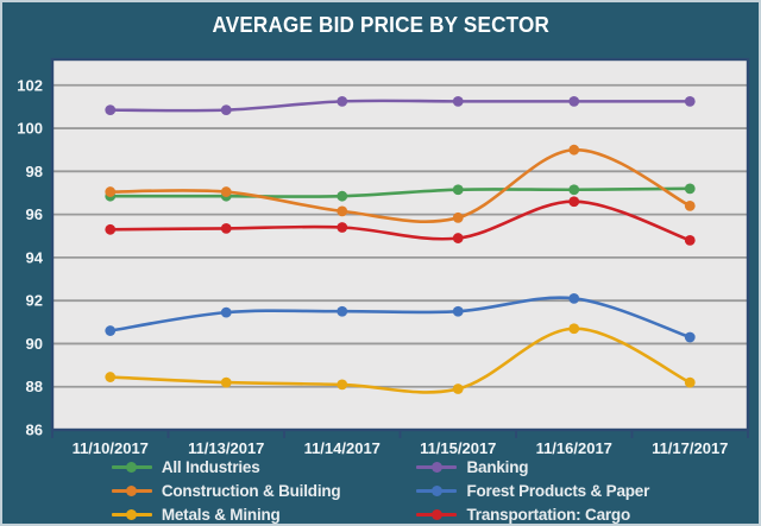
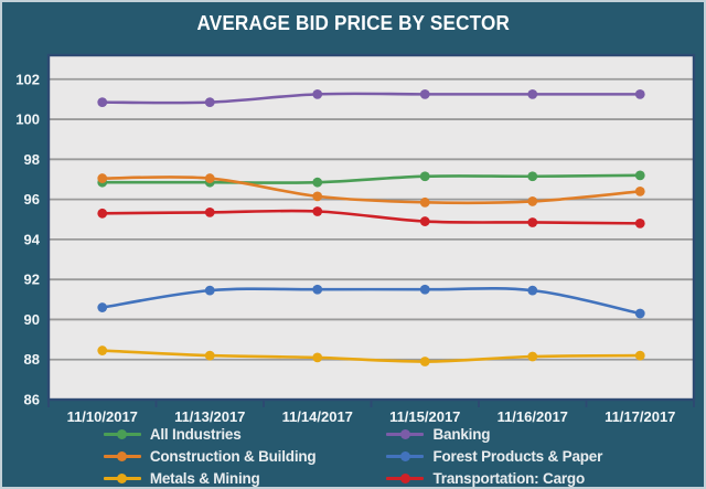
Construction & Building/11/16/2017: 99.0 -> 95.9
Forest Products & Paper/11/16/2017: 92.1 -> 91.5
Metals & Mining/11/16/2017: 90.7 -> 88.2
Transportation: Cargo/11/16/2017: 96.6 -> 94.8
